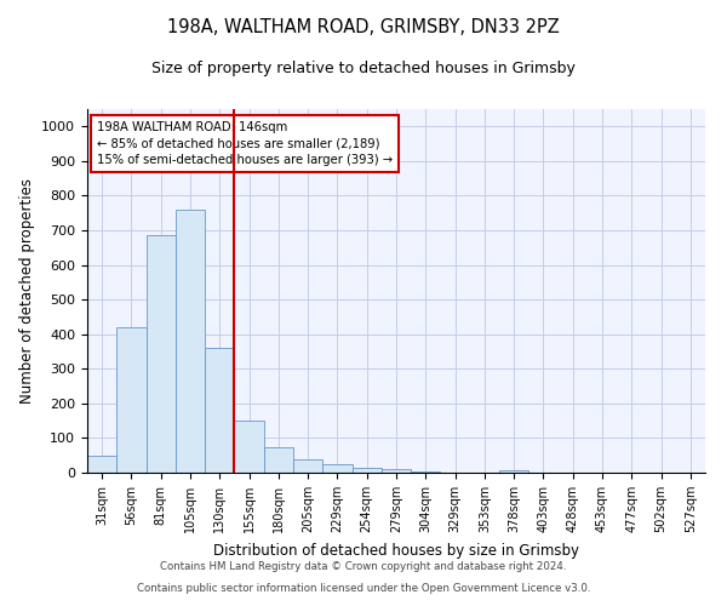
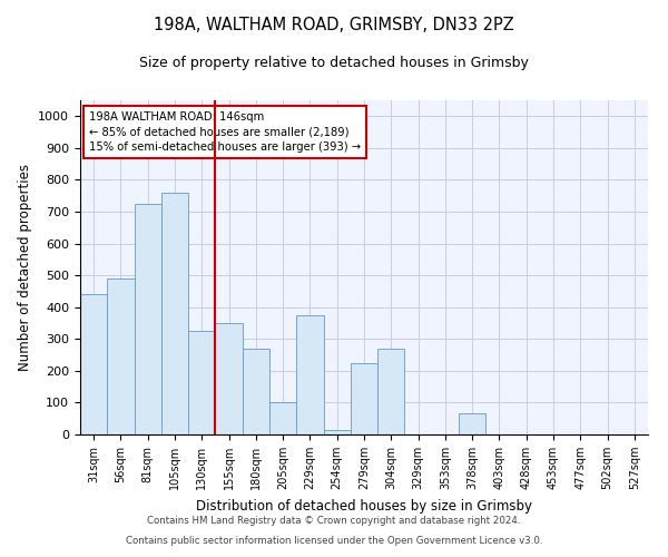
31sqm: 50 -> 440
56sqm: 420 -> 490
81sqm: 685 -> 725
130sqm: 360 -> 325
155sqm: 150 -> 350
180sqm: 72 -> 270
205sqm: 38 -> 100
229sqm: 25 -> 375
279sqm: 10 -> 225
304sqm: 5 -> 270
378sqm: 8 -> 65
